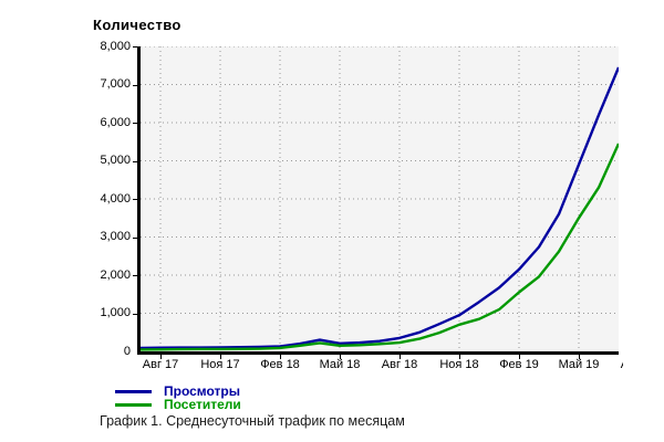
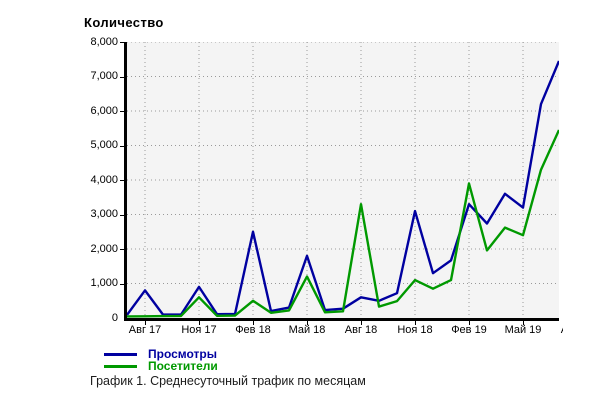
Просмотры/Авг 17: 100 -> 800
Просмотры/Ноя 17: 100 -> 900
Посетители/Ноя 17: 100 -> 600
Просмотры/Фев 18: 100 -> 2500
Посетители/Фев 18: 100 -> 500
Просмотры/Май 18: 200 -> 1800
Посетители/Май 18: 200 -> 1200
Просмотры/Авг 18: 400 -> 600
Посетители/Авг 18: 200 -> 3300
Просмотры/Ноя 18: 1000 -> 3100
Посетители/Ноя 18: 700 -> 1100
Просмотры/Фев 19: 2200 -> 3300
Посетители/Фев 19: 1600 -> 3900
Просмотры/Май 19: 4900 -> 3200
Посетители/Май 19: 3500 -> 2400
